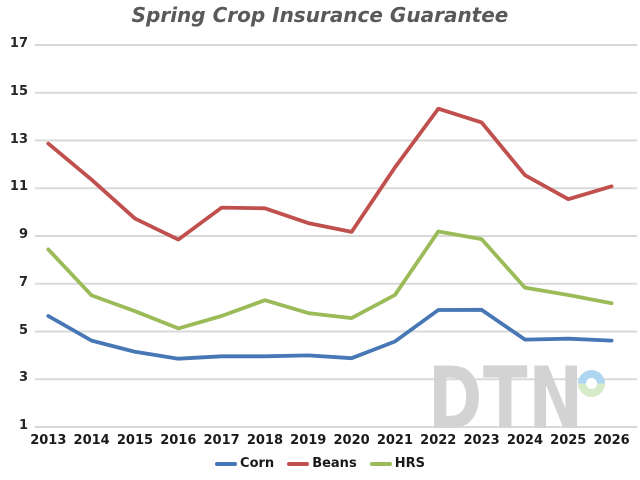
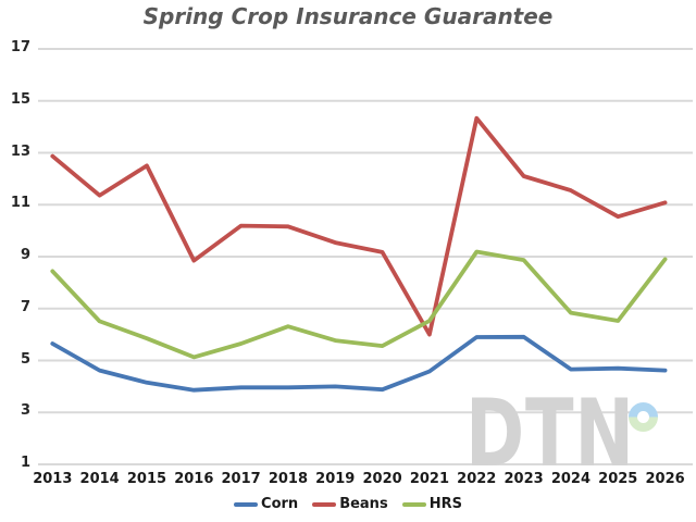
Beans/2015: 9.7 -> 12.5
Beans/2021: 11.9 -> 6.0
Beans/2023: 13.8 -> 12.1
HRS/2026: 6.2 -> 8.9
